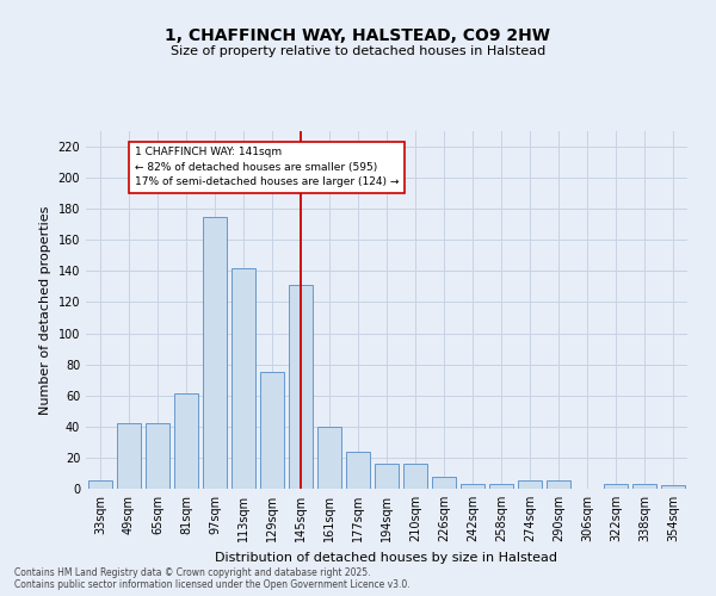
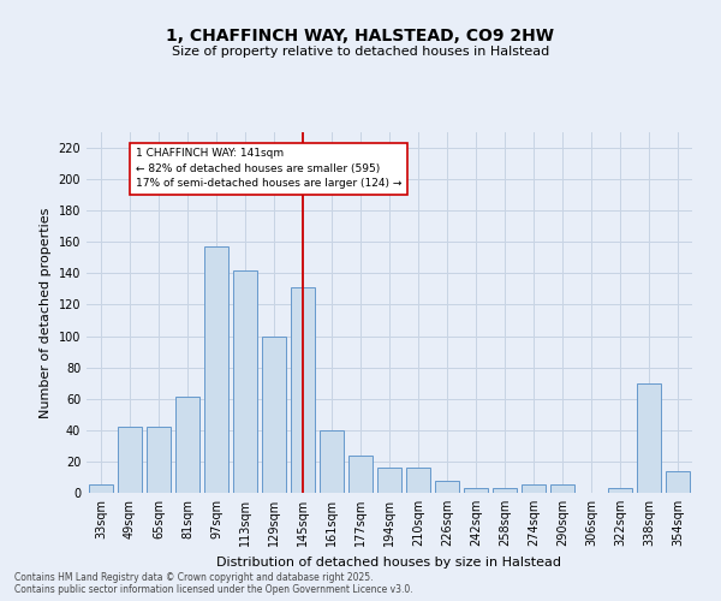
97sqm: 175 -> 157
129sqm: 75 -> 100
338sqm: 3 -> 70
354sqm: 2 -> 14
